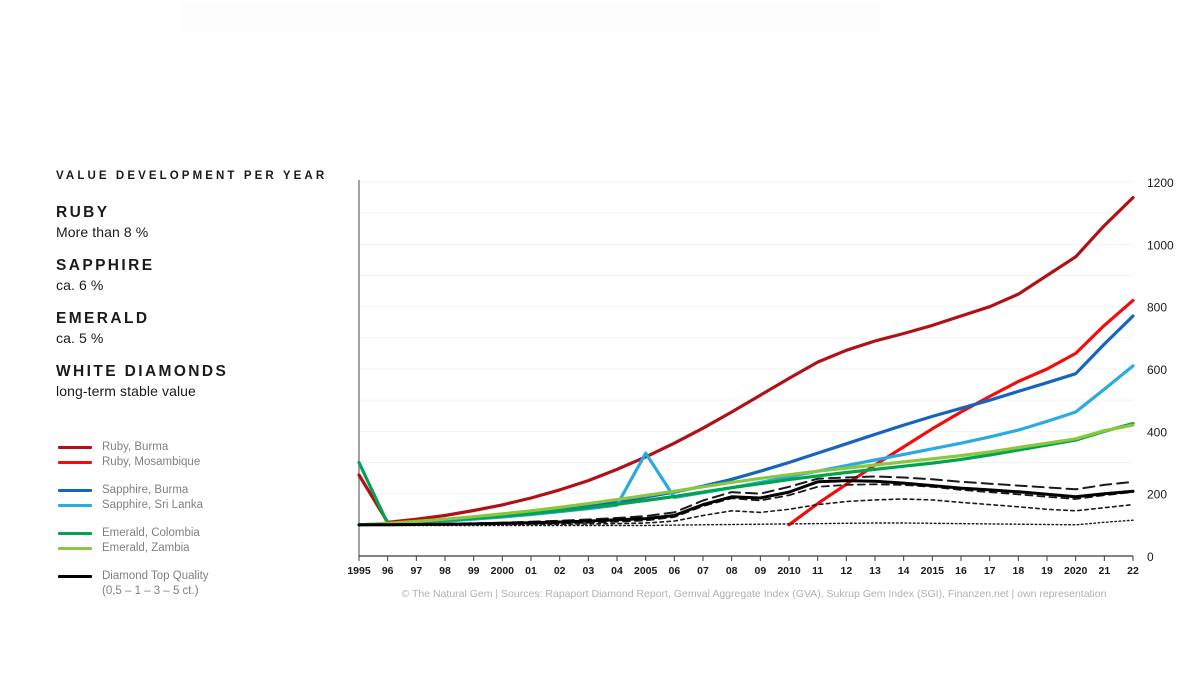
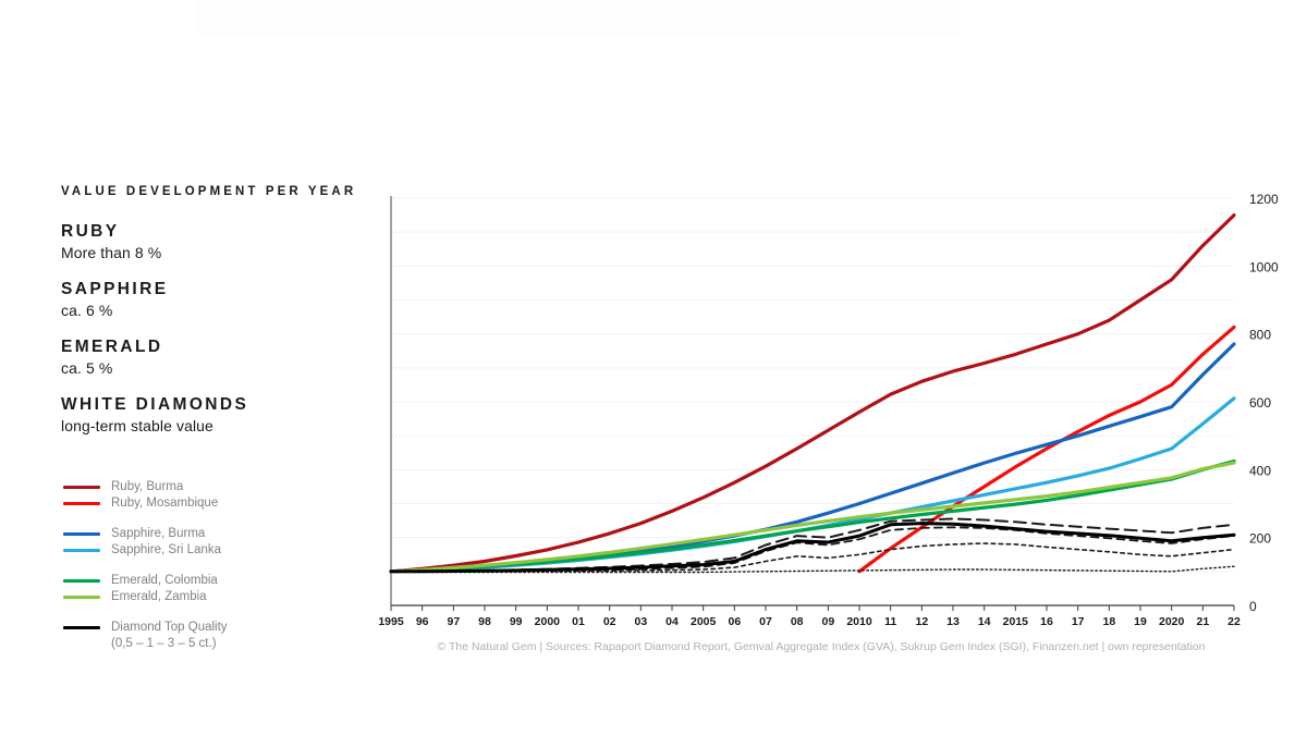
Ruby, Burma/1995: 260 -> 100
Emerald, Colombia/1995: 300 -> 100
Sapphire, Sri Lanka/2005: 330 -> 180
